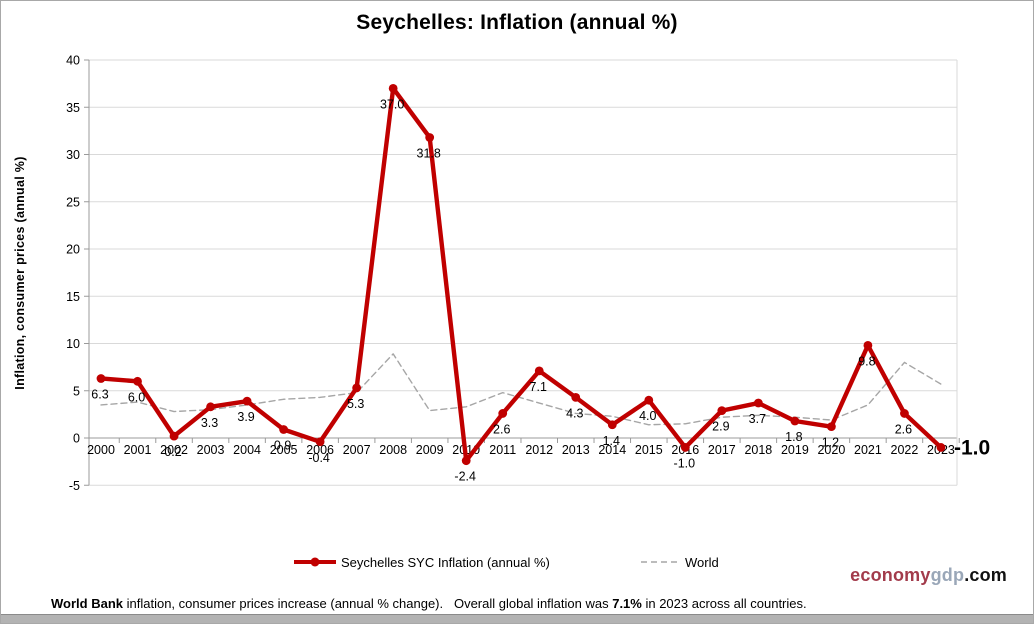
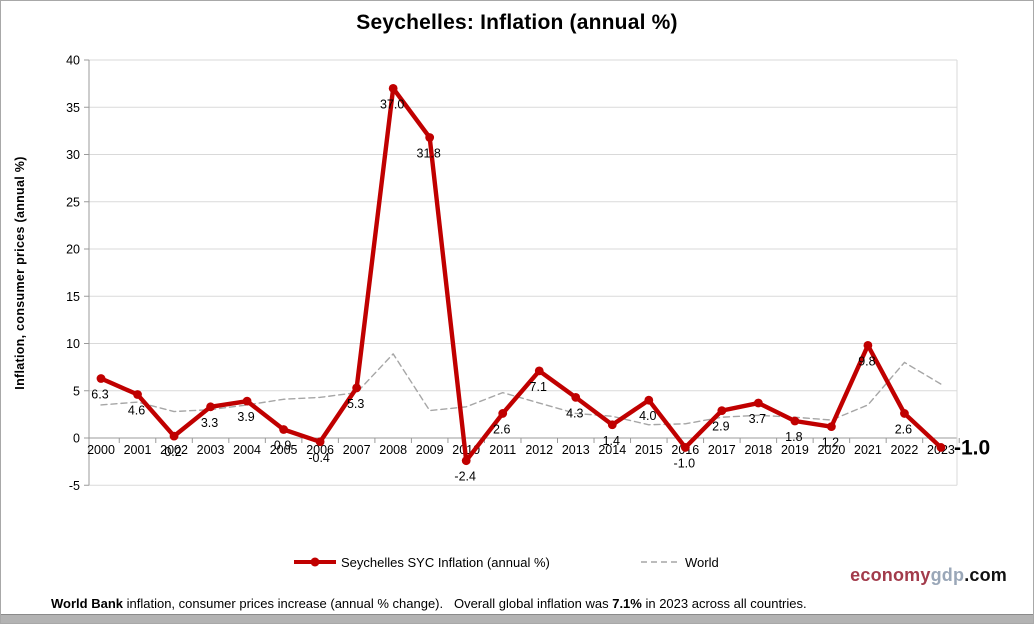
Seychelles SYC Inflation (annual %)/2001: 6.0 -> 4.6
